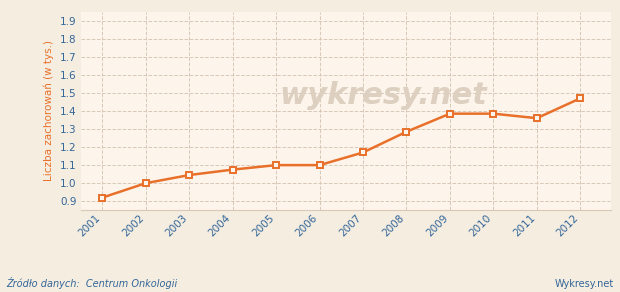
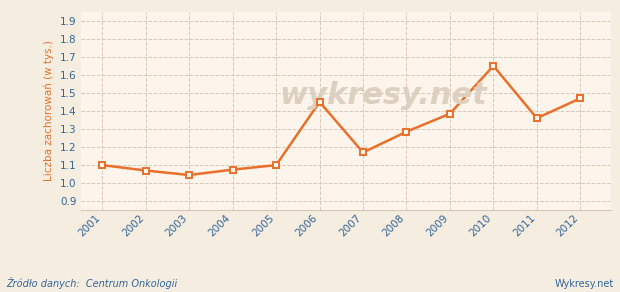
2001: 0.92 -> 1.10
2002: 1.00 -> 1.07
2006: 1.10 -> 1.45
2010: 1.39 -> 1.65
